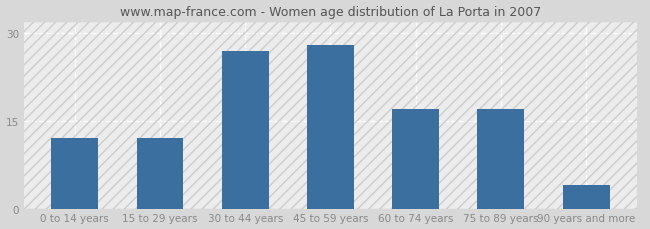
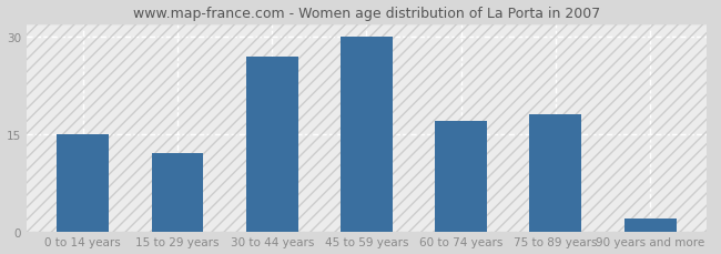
0 to 14 years: 12 -> 15
45 to 59 years: 28 -> 30
75 to 89 years: 17 -> 18
90 years and more: 4 -> 2
